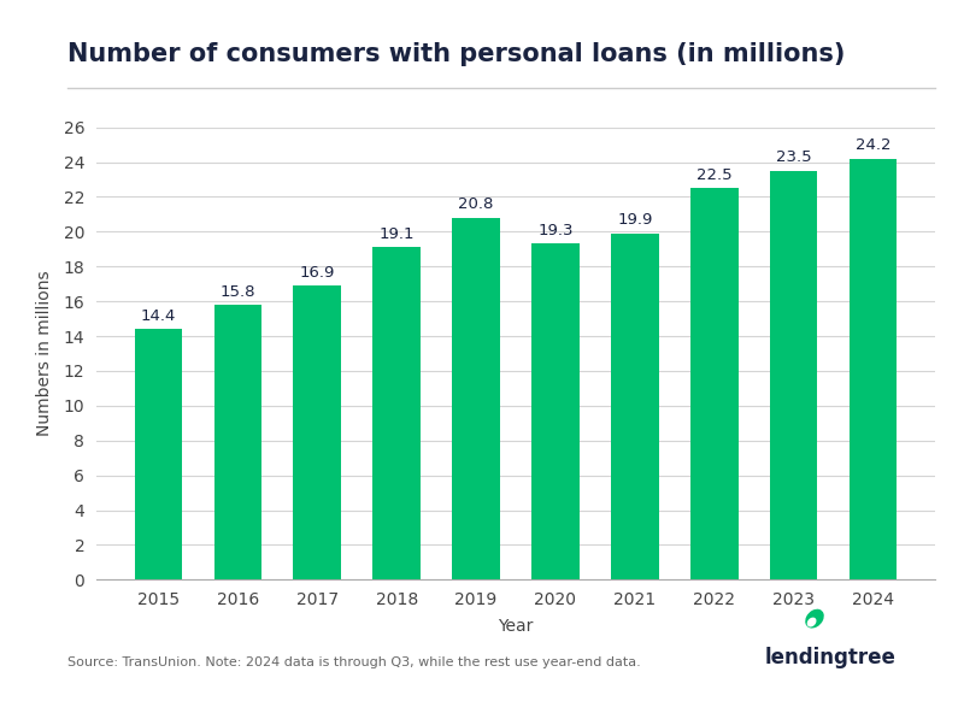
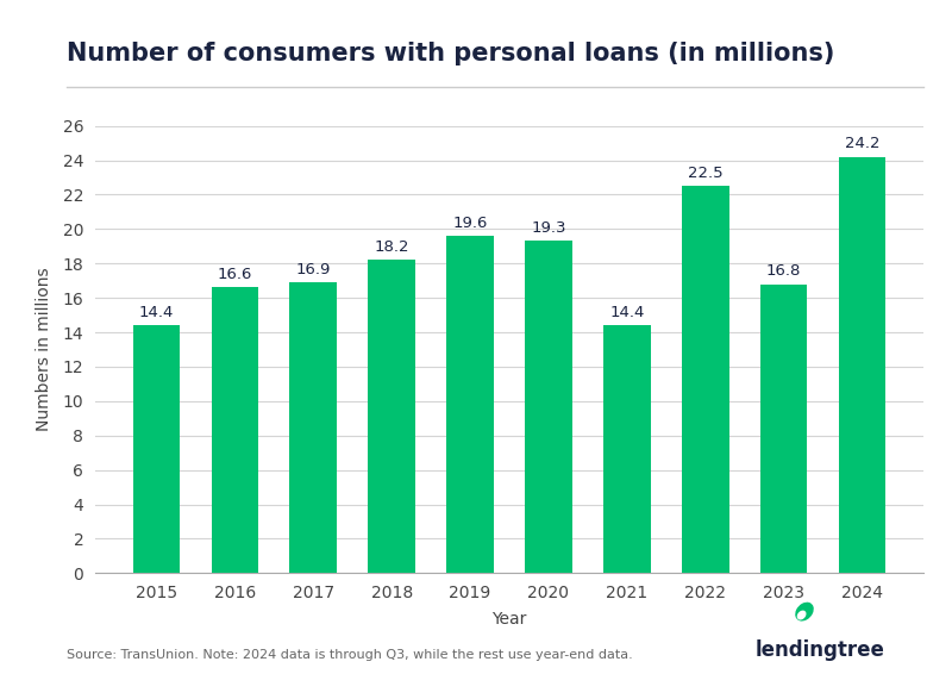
2016: 15.8 -> 16.6
2018: 19.1 -> 18.2
2019: 20.8 -> 19.6
2021: 19.9 -> 14.4
2023: 23.5 -> 16.8
